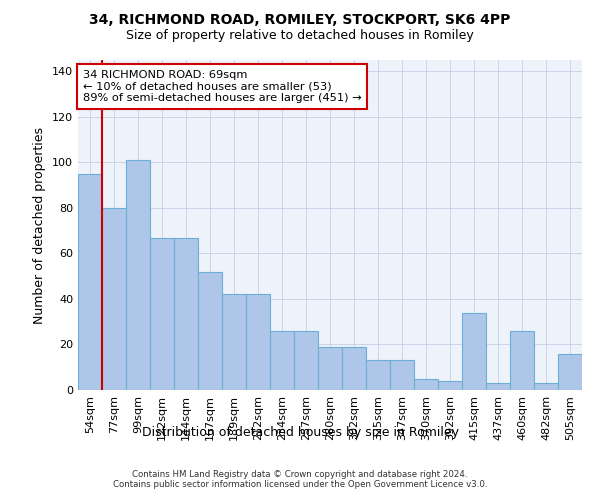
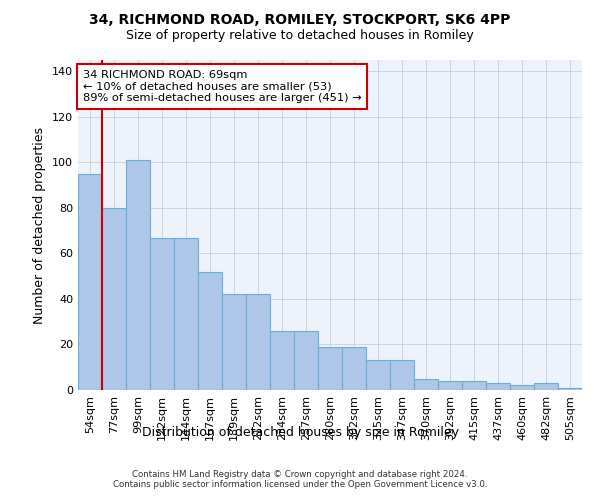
415sqm: 34 -> 4
460sqm: 26 -> 2
505sqm: 16 -> 1
